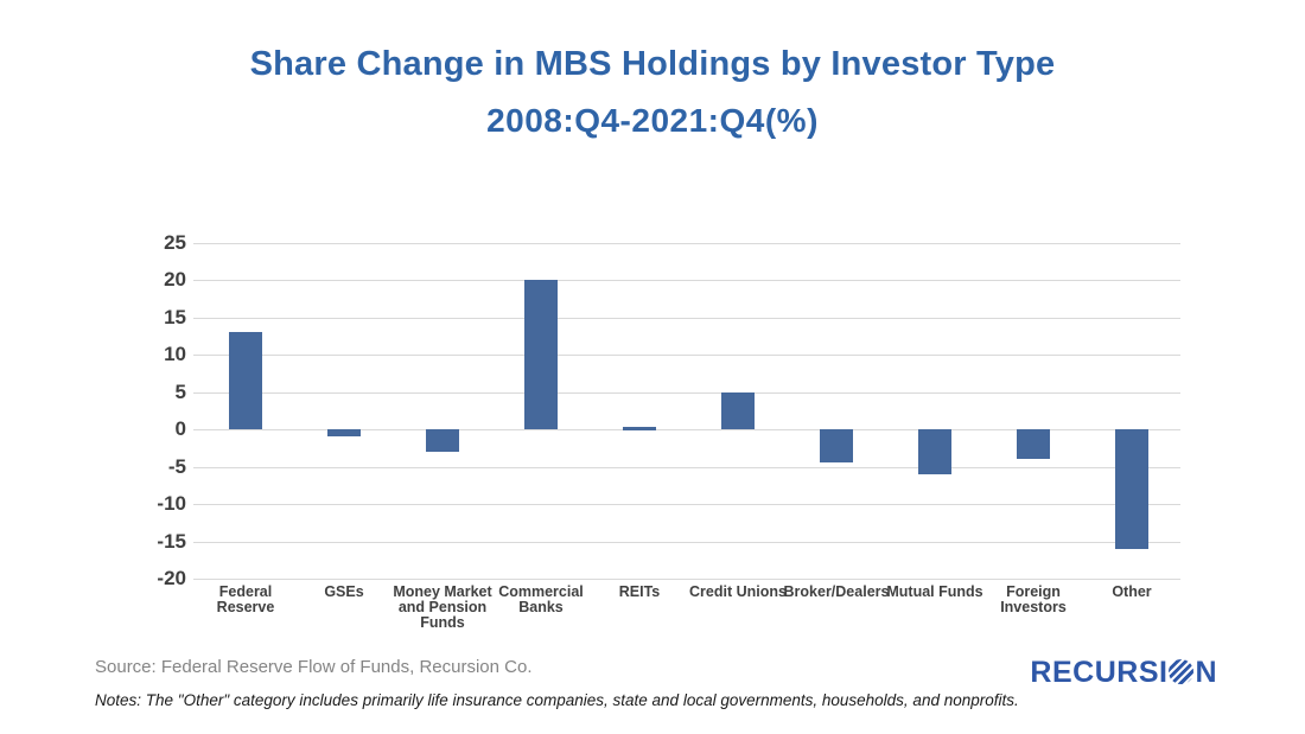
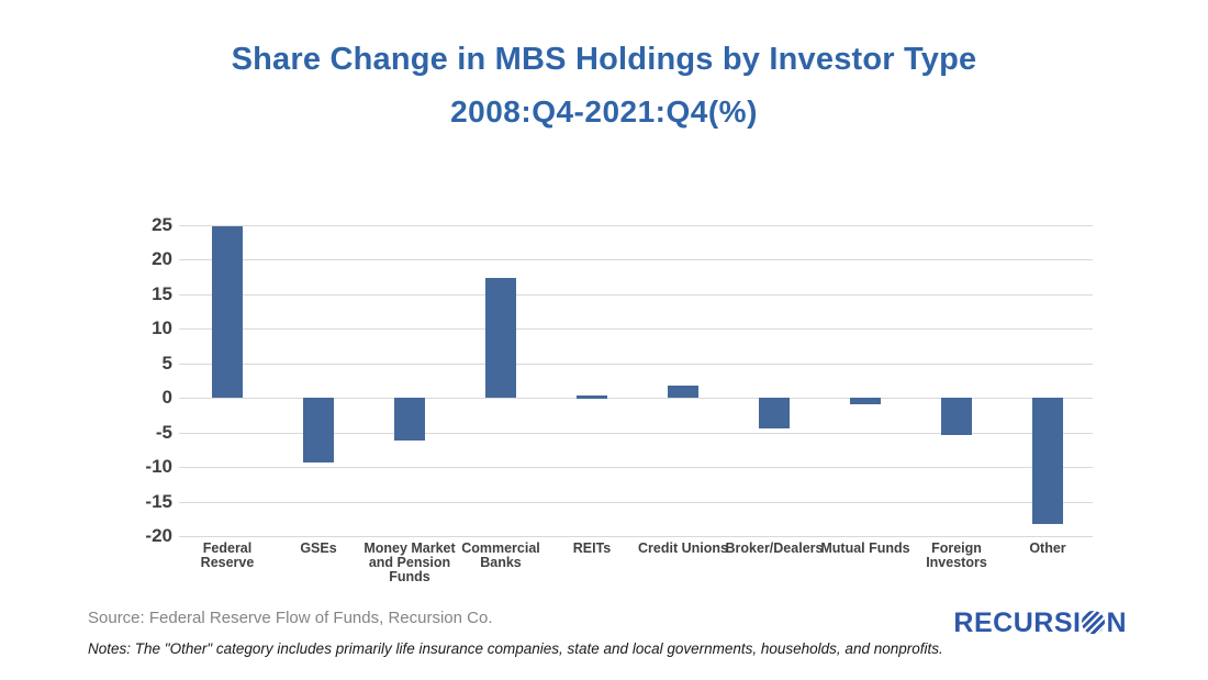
Federal Reserve: 13 -> 25
GSEs: -1 -> -9
Money Market and Pension Funds: -3 -> -6
Commercial Banks: 20 -> 17
Credit Unions: 5 -> 2
Mutual Funds: -6 -> -1
Foreign Investors: -4 -> -5
Other: -16 -> -18
